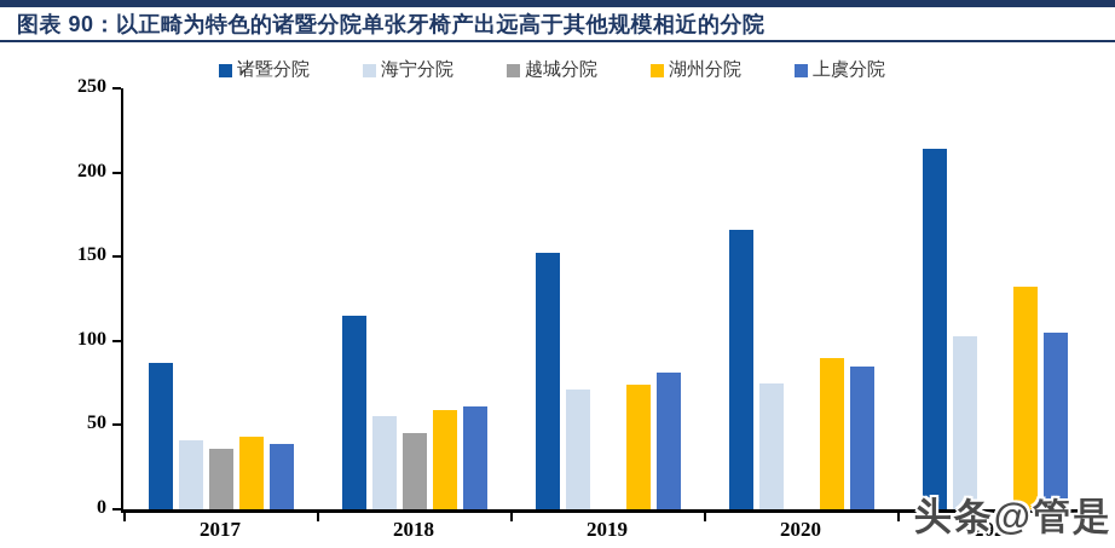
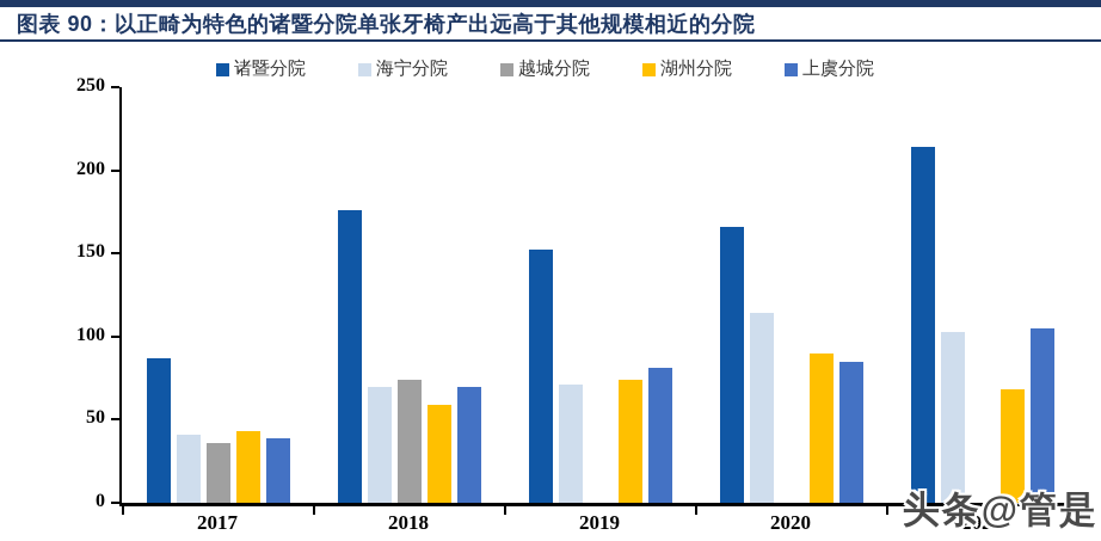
诸暨分院/2018: 115 -> 176
海宁分院/2018: 55 -> 70
越城分院/2018: 45 -> 74
上虞分院/2018: 61 -> 70
海宁分院/2020: 75 -> 114
湖州分院/2021: 132 -> 68
